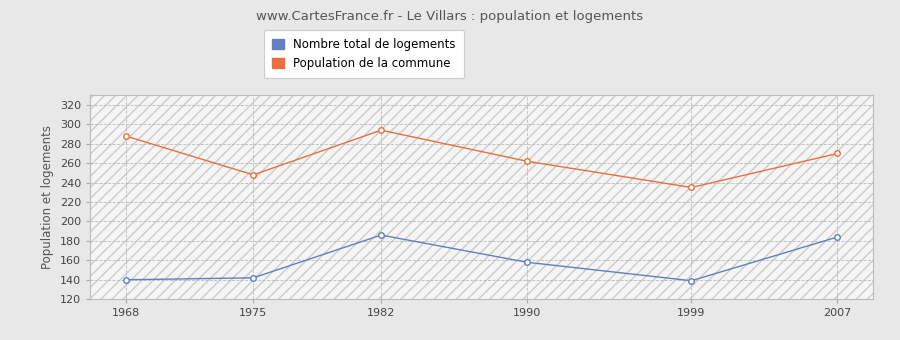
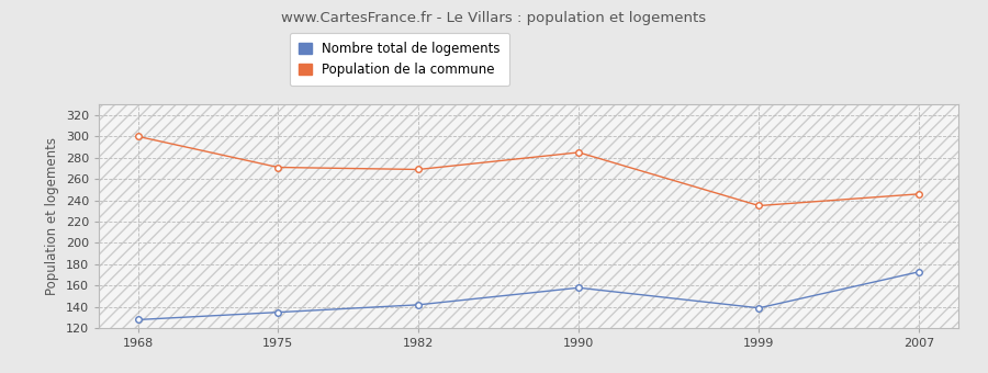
Nombre total de logements/1968: 140 -> 128
Population de la commune/1968: 288 -> 300
Nombre total de logements/1975: 142 -> 135
Population de la commune/1975: 248 -> 271
Nombre total de logements/1982: 186 -> 142
Population de la commune/1982: 294 -> 269
Population de la commune/1990: 262 -> 285
Nombre total de logements/2007: 184 -> 173
Population de la commune/2007: 270 -> 246
